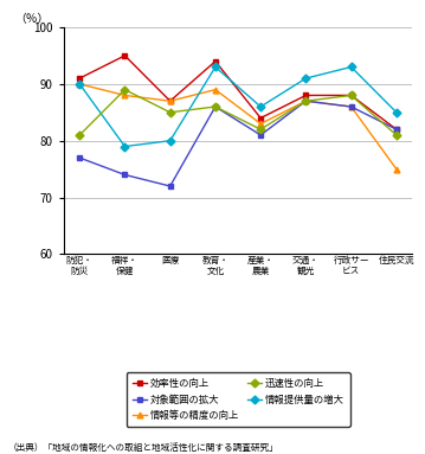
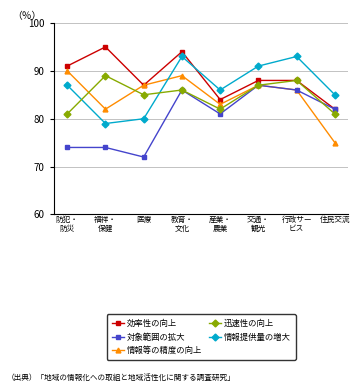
情報提供量の増大/防犯・ 防災: 90 -> 87
対象範囲の拡大/防犯・ 防災: 77 -> 74
情報等の精度の向上/福祥・ 保健: 88 -> 82
